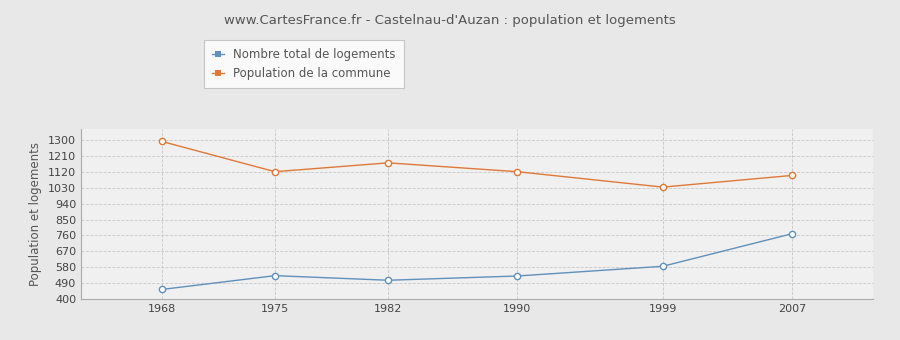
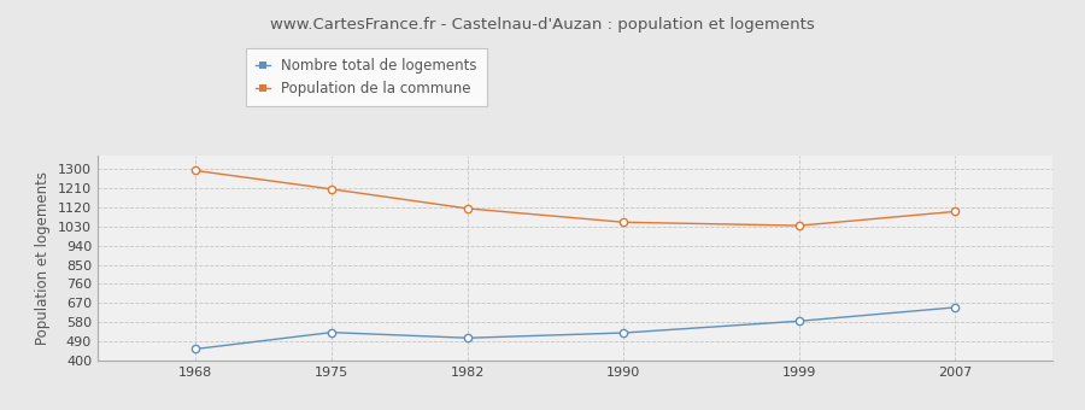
Population de la commune/1975: 1120 -> 1200
Population de la commune/1982: 1170 -> 1110
Population de la commune/1990: 1120 -> 1050
Nombre total de logements/2007: 770 -> 650
